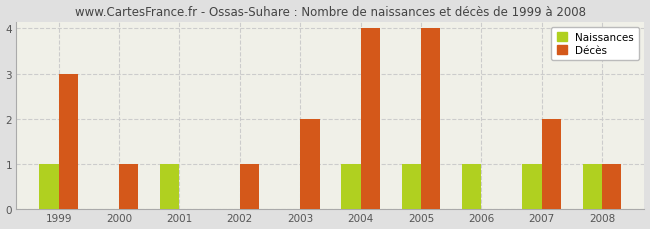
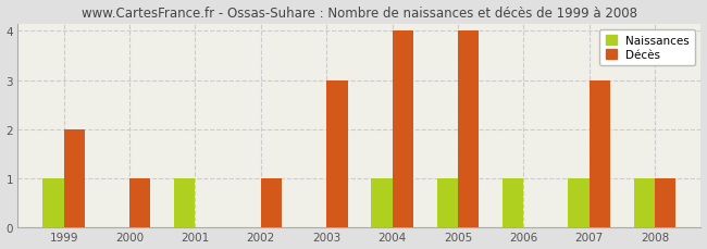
Décès/1999: 3 -> 2
Décès/2003: 2 -> 3
Décès/2007: 2 -> 3
